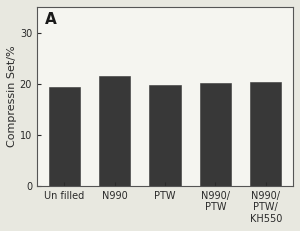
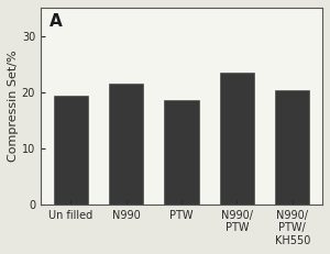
PTW: 19.7 -> 18.6
N990/ PTW: 20.1 -> 23.4
